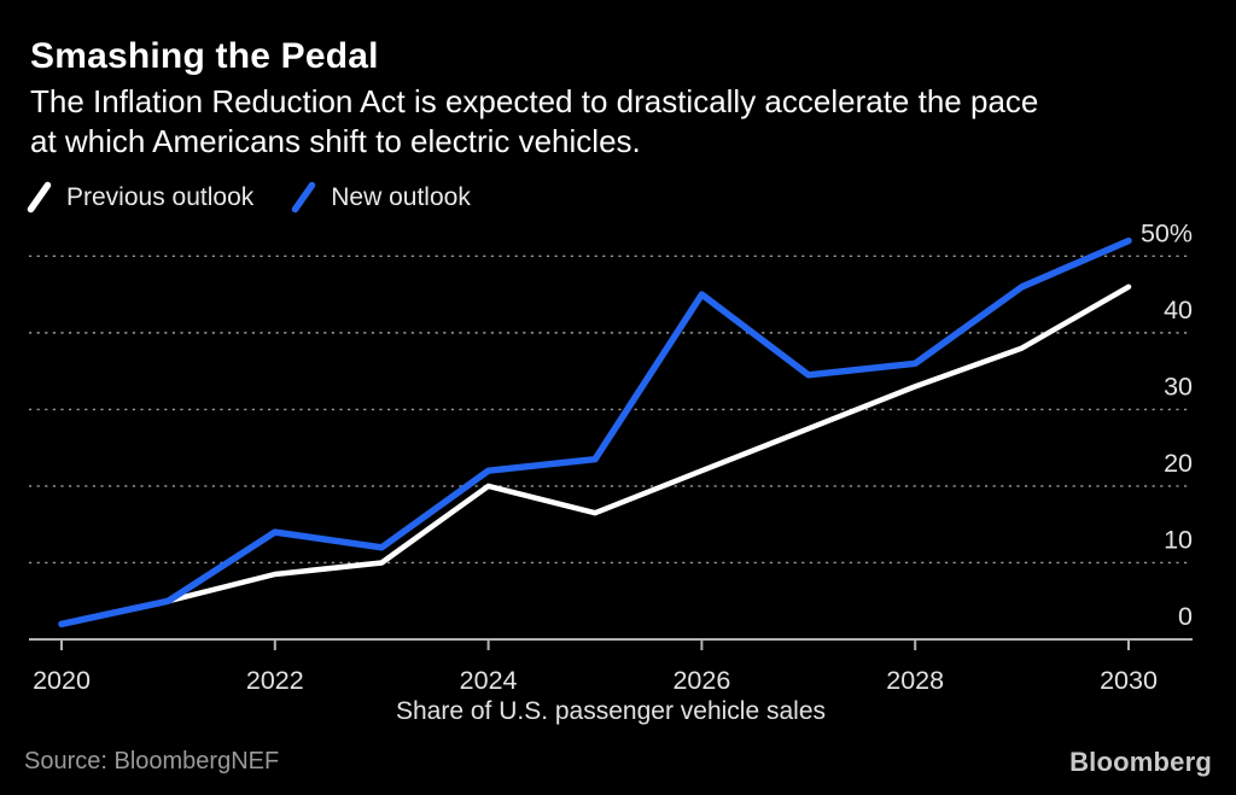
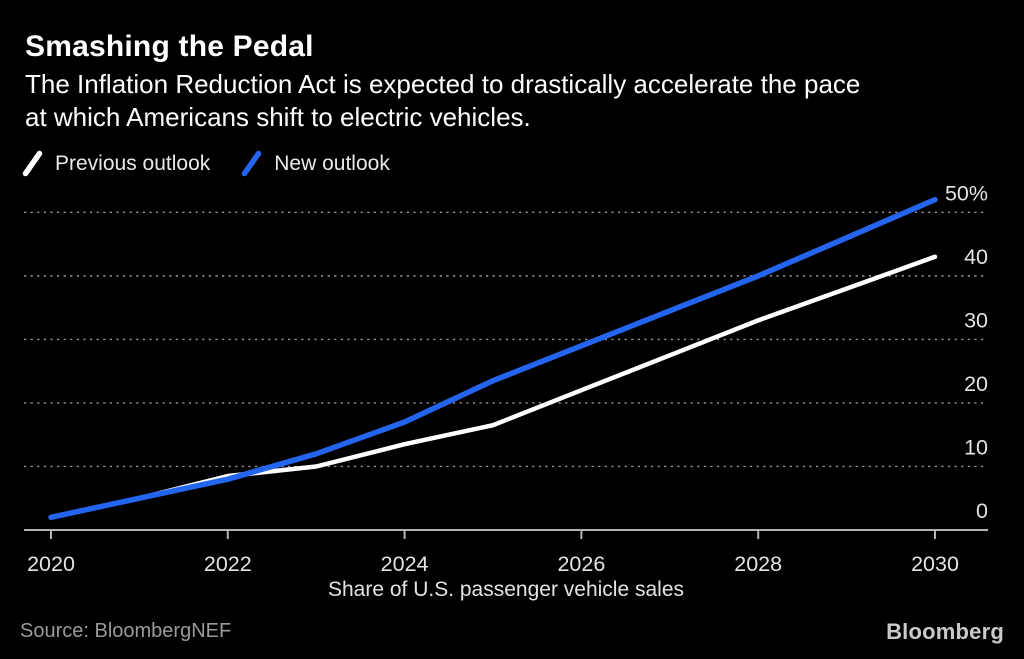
New outlook/2022: 14% -> 8%
Previous outlook/2024: 20% -> 14%
New outlook/2024: 22% -> 17%
New outlook/2026: 45% -> 29%
New outlook/2028: 36% -> 40%
Previous outlook/2030: 46% -> 43%
